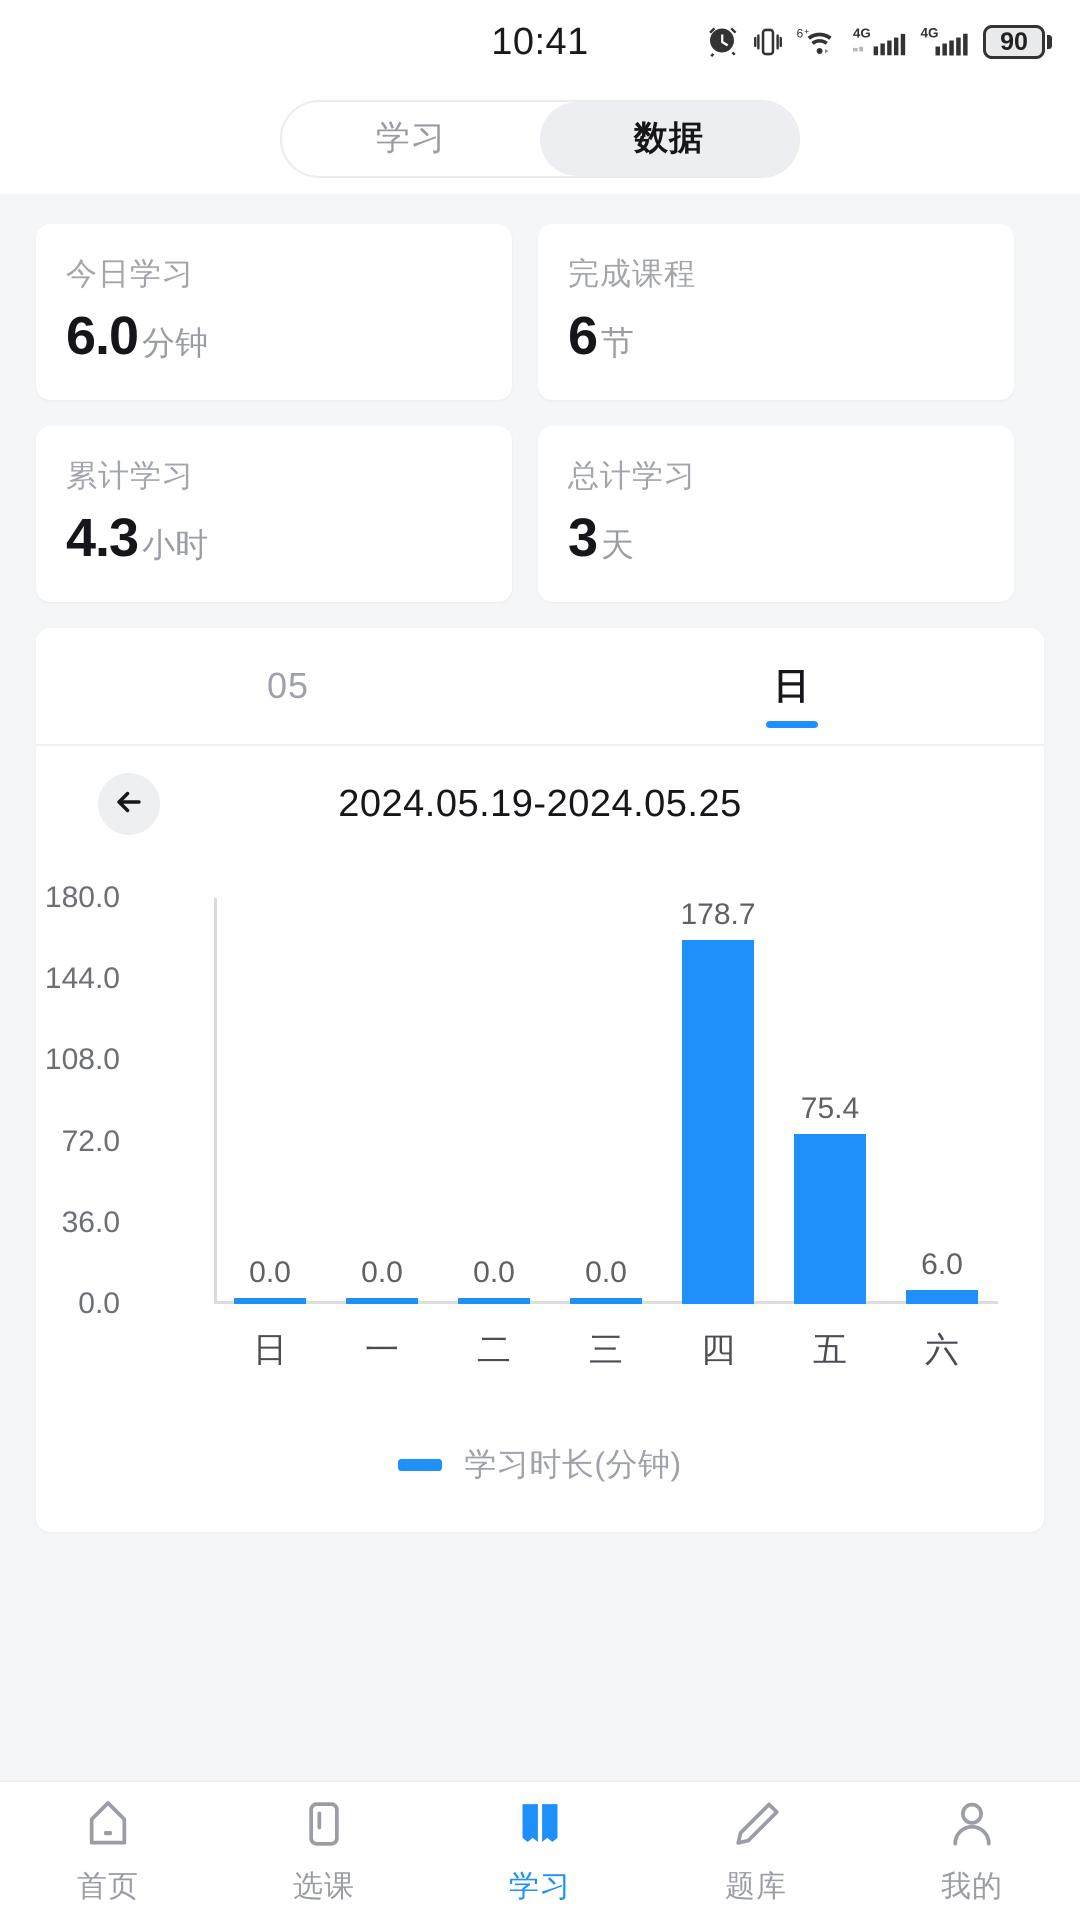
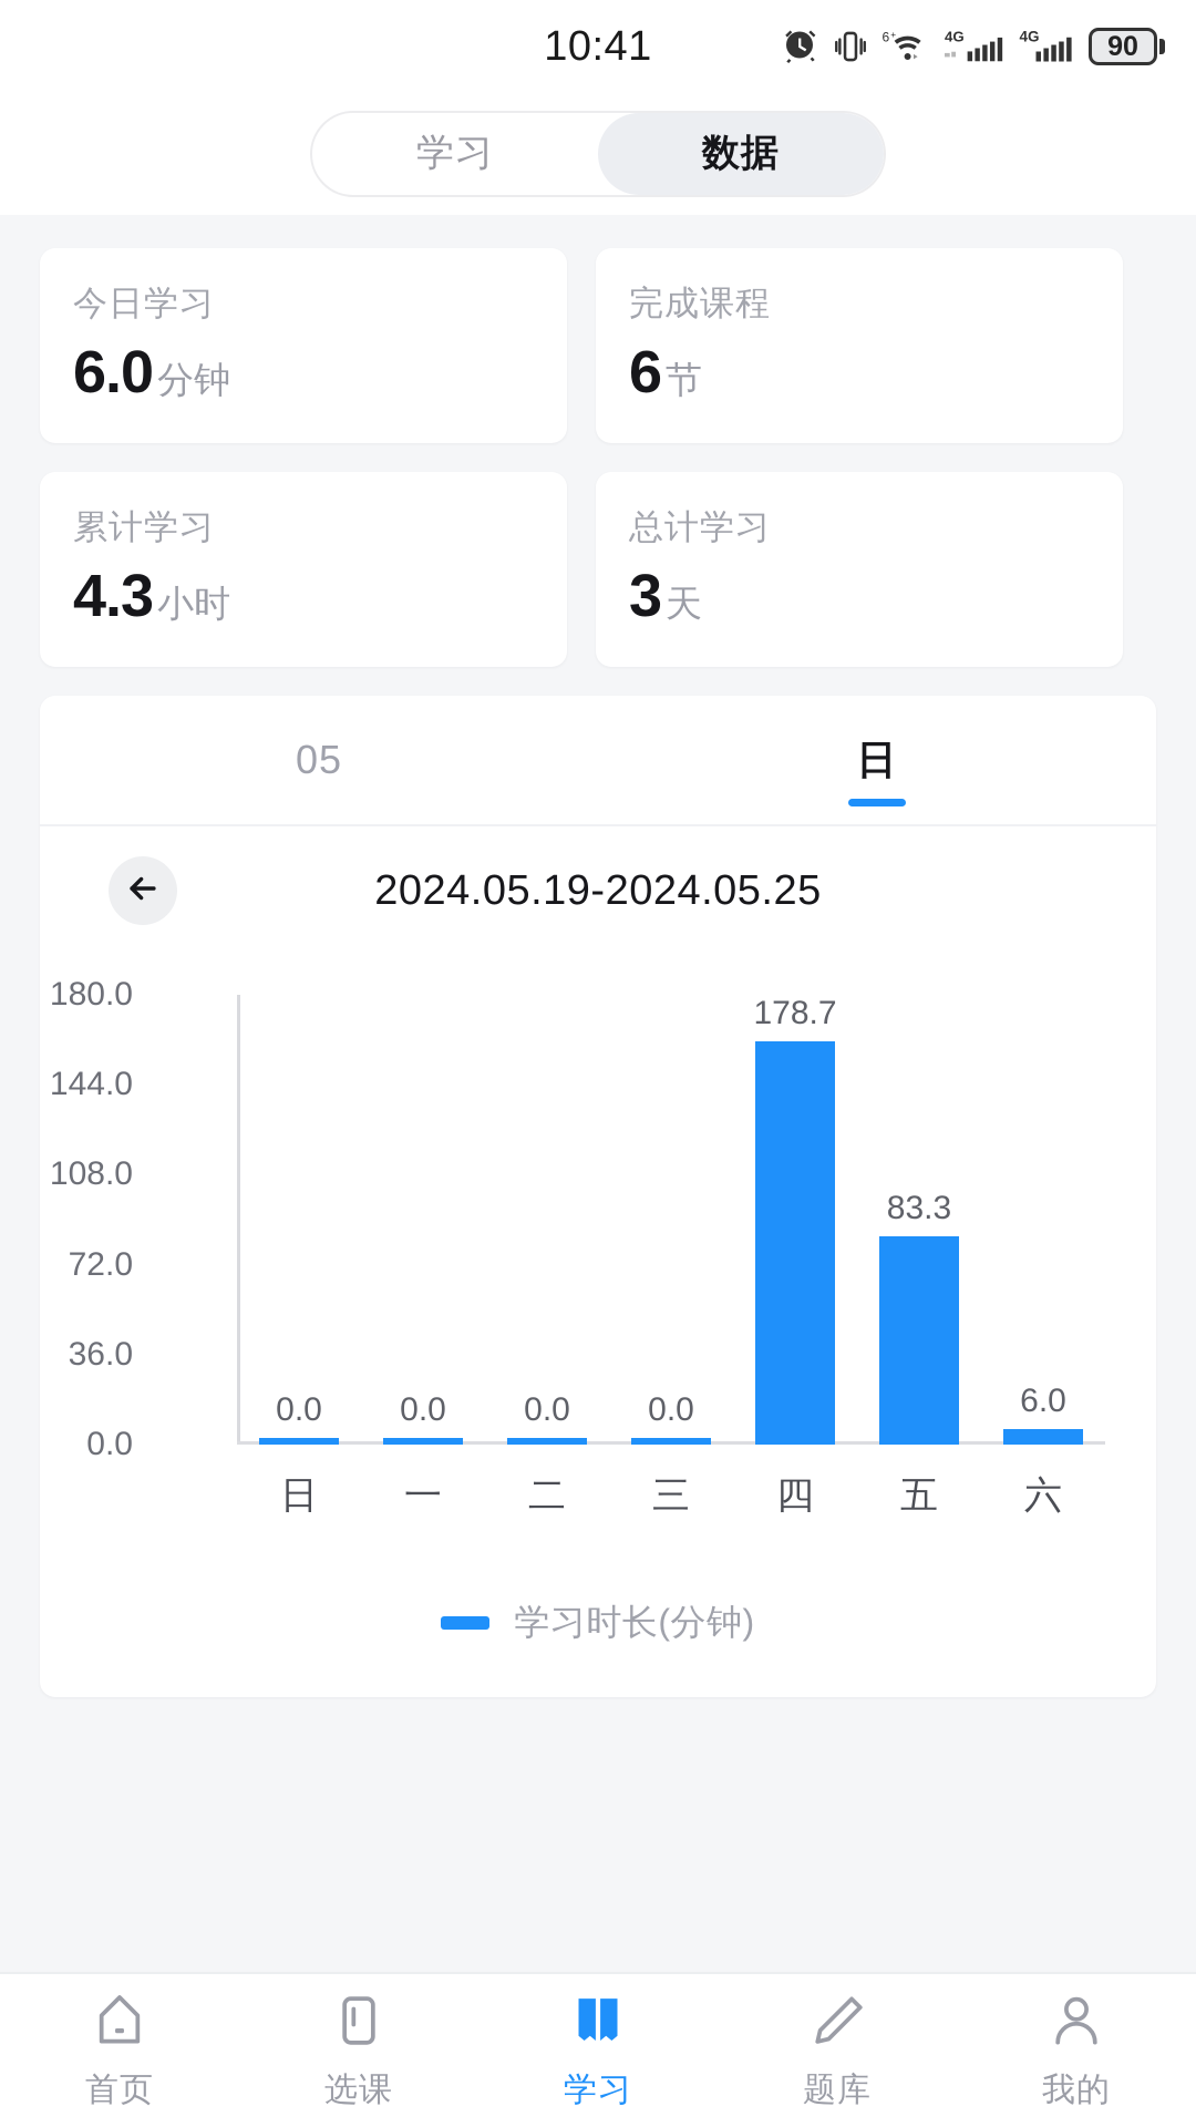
五: 75.4 -> 83.3
